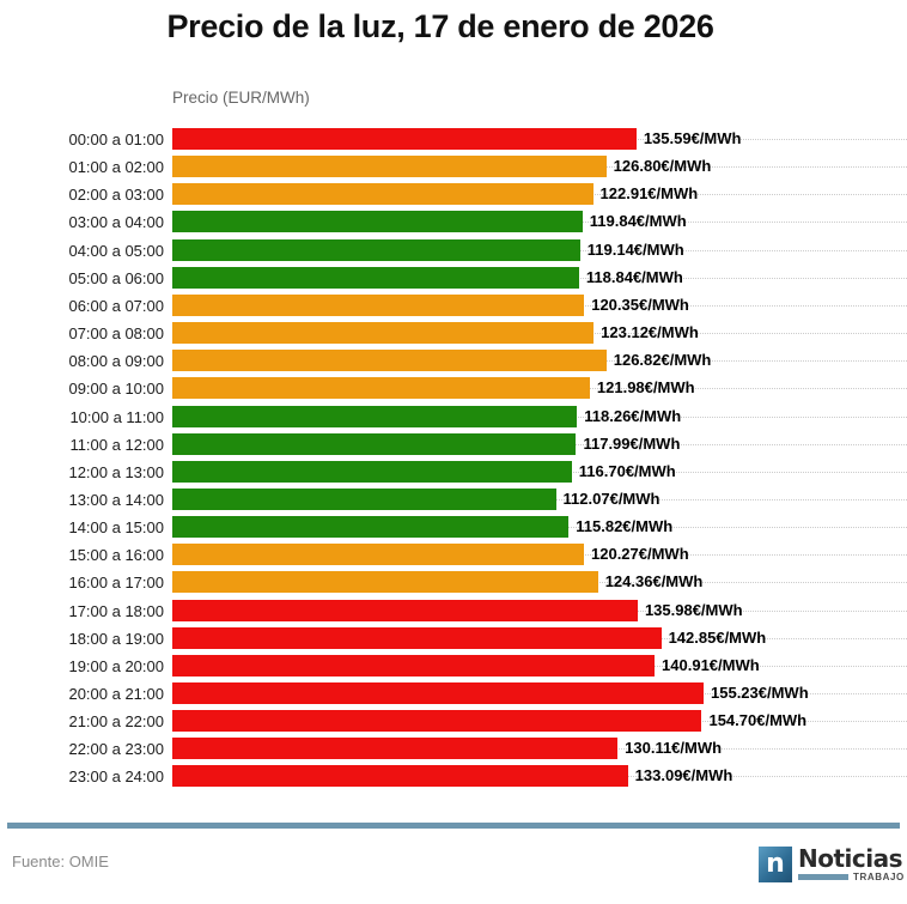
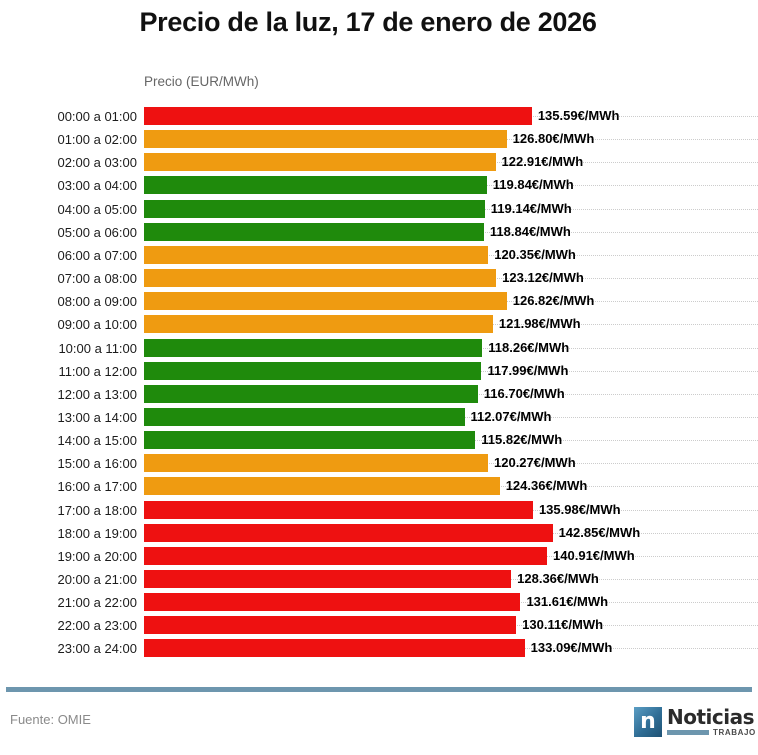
20:00 a 21:00: 155.23 -> 128.36
21:00 a 22:00: 154.70 -> 131.61
